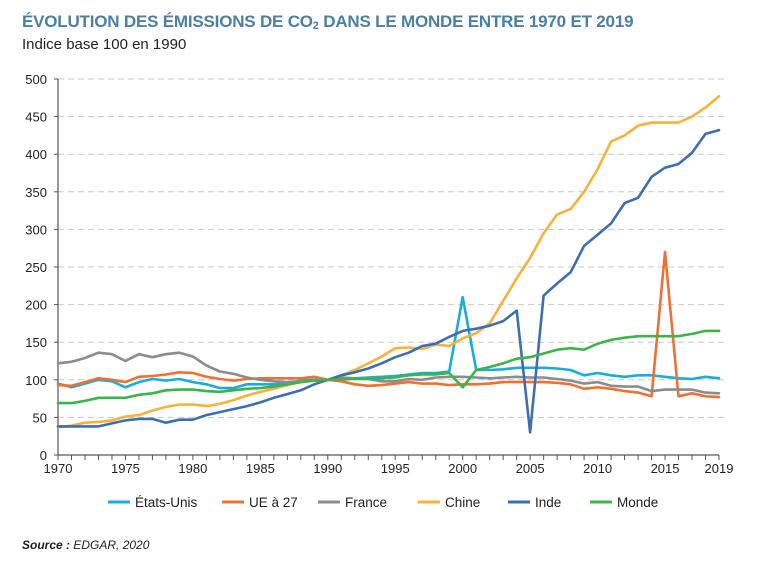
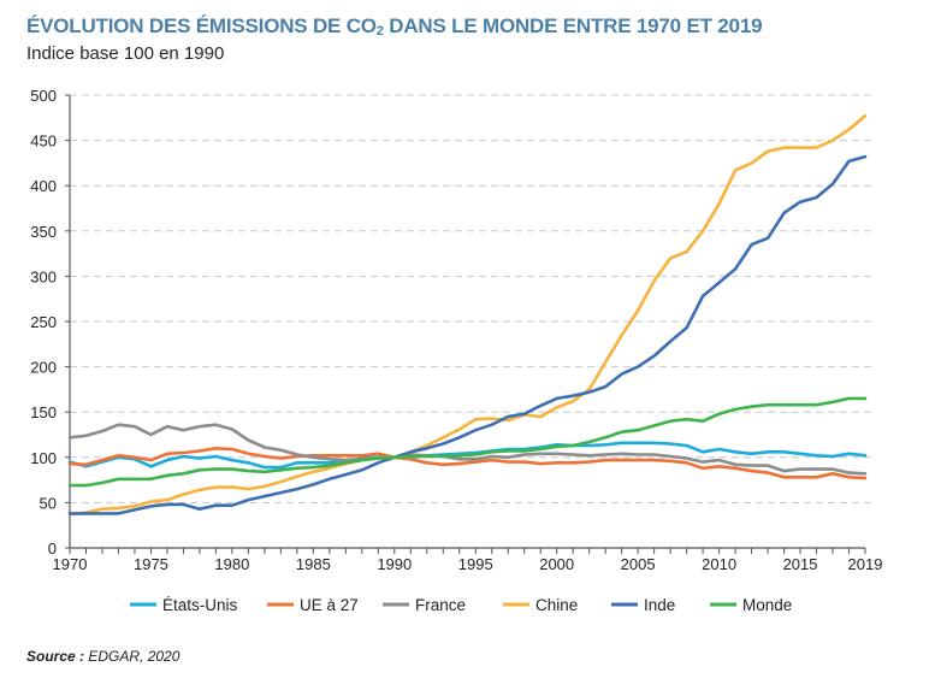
États-Unis/2000: 210 -> 110
Monde/2000: 90 -> 110
Inde/2005: 30 -> 200
UE à 27/2015: 270 -> 80
